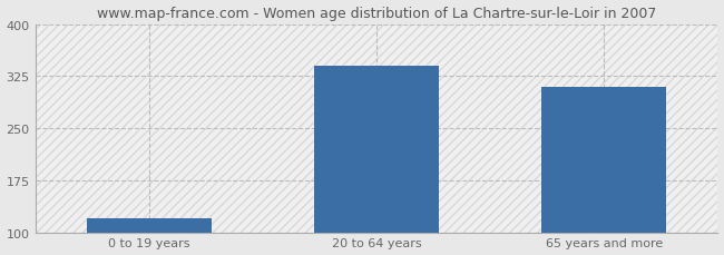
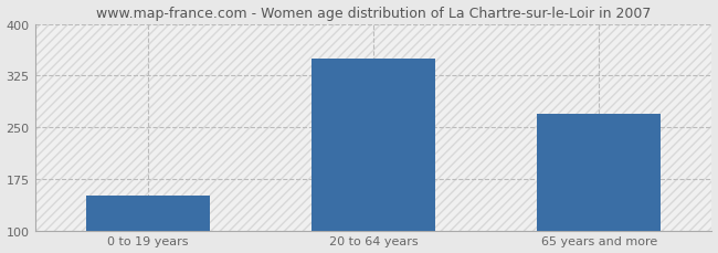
0 to 19 years: 120 -> 150
20 to 64 years: 340 -> 350
65 years and more: 310 -> 270
